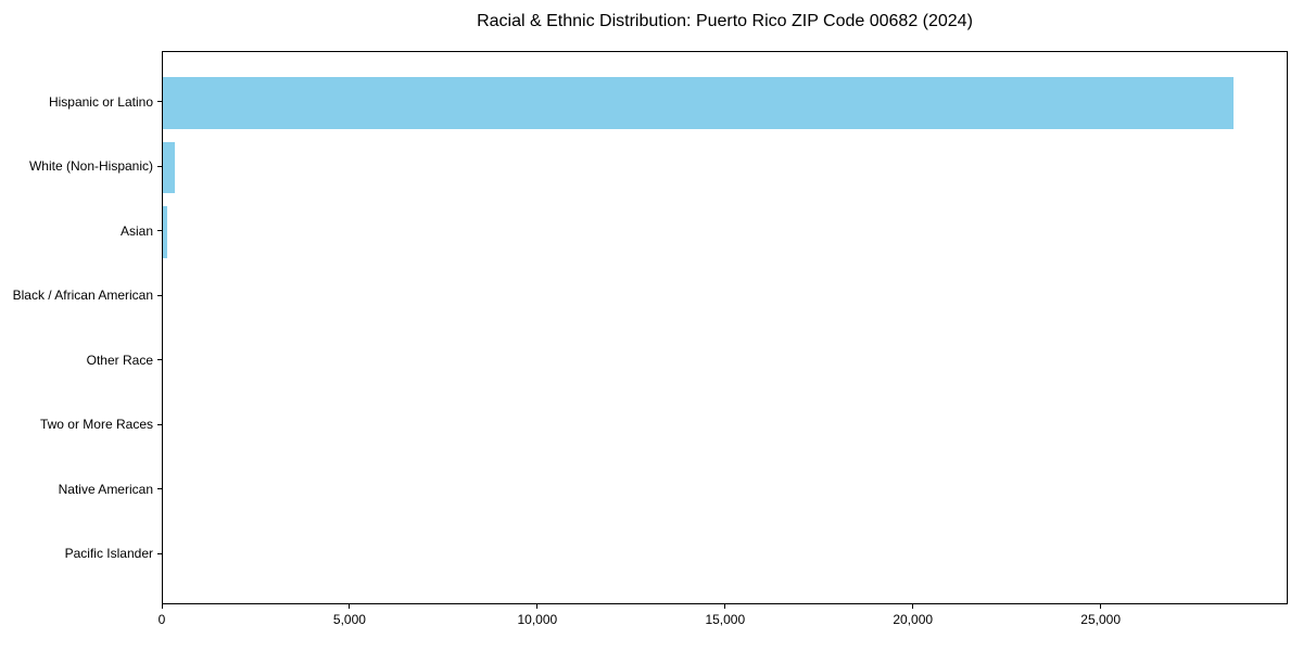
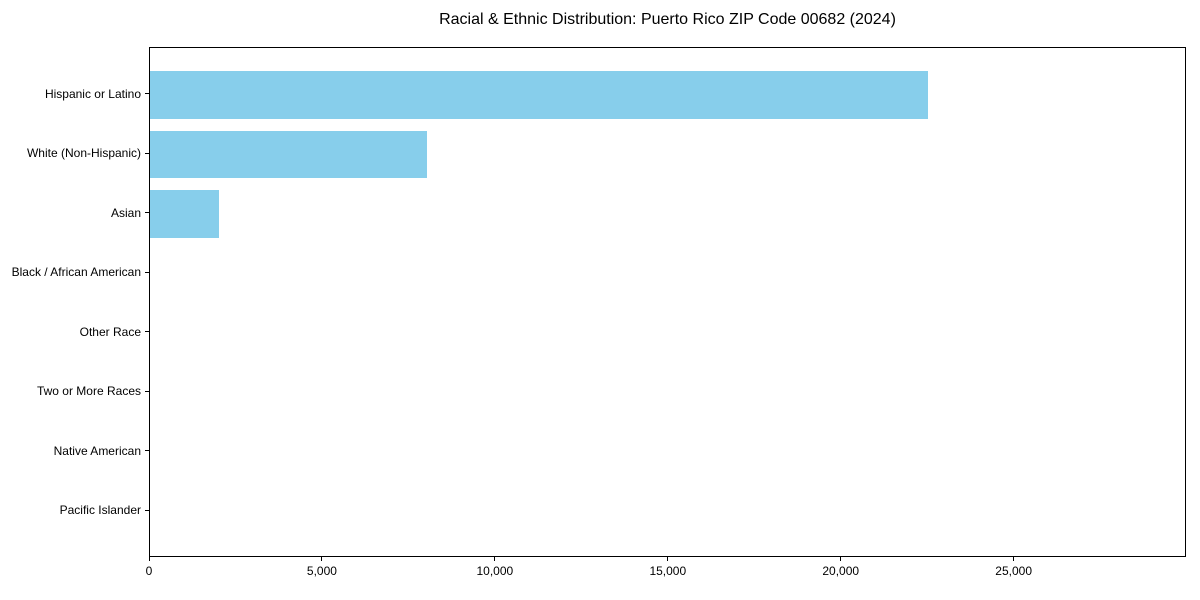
Hispanic or Latino: 28500 -> 22500
White (Non-Hispanic): 300 -> 8000
Asian: 100 -> 2000
